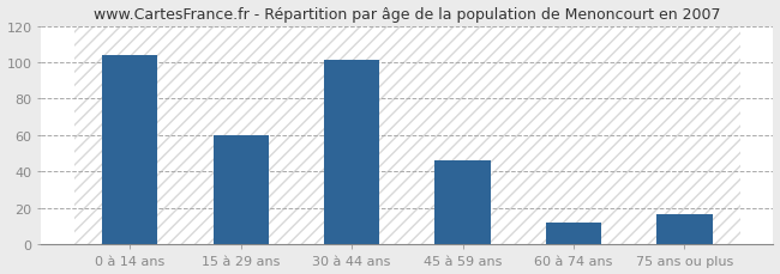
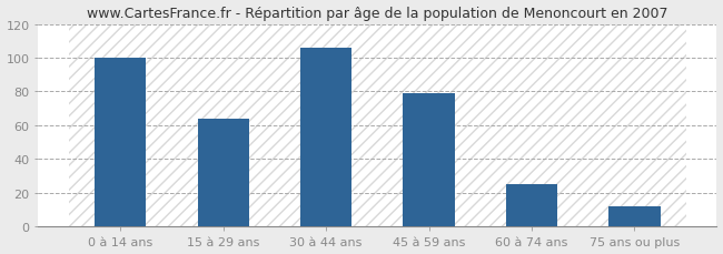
0 à 14 ans: 104 -> 100
15 à 29 ans: 60 -> 64
30 à 44 ans: 101 -> 106
45 à 59 ans: 46 -> 79
60 à 74 ans: 12 -> 25
75 ans ou plus: 17 -> 12
